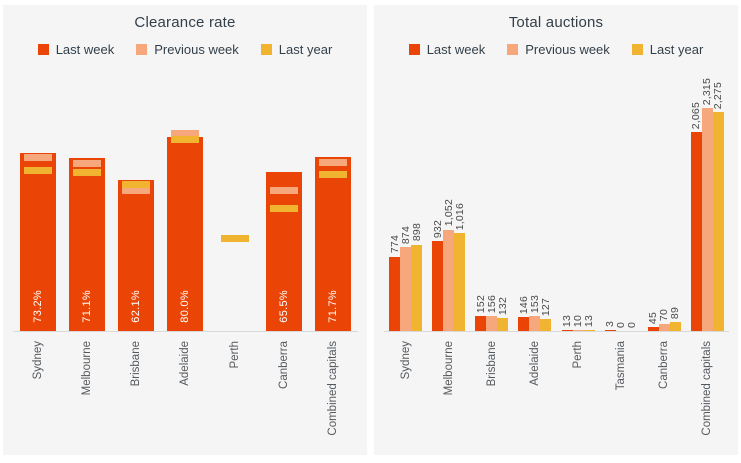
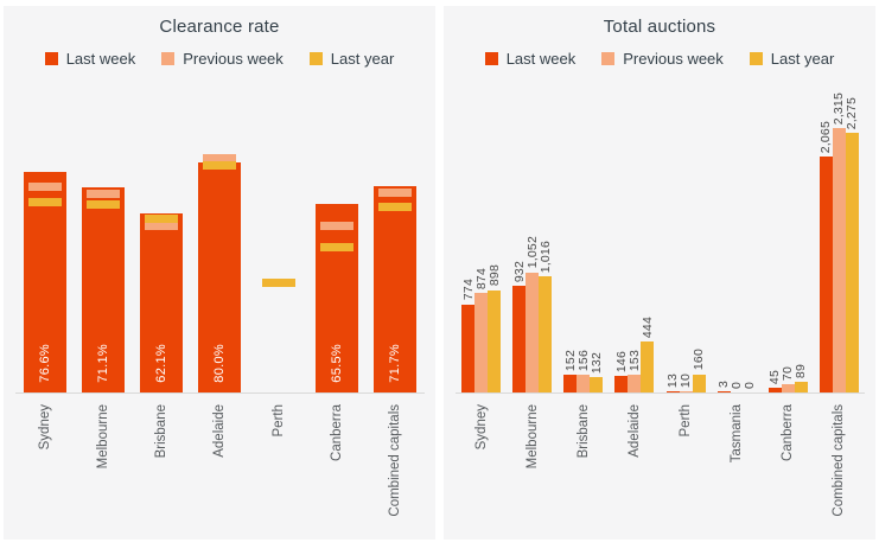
Clearance rate/Last week/Sydney: 73.2% -> 76.6%
Total auctions/Last year/Adelaide: 127 -> 444
Total auctions/Last year/Perth: 13 -> 160
